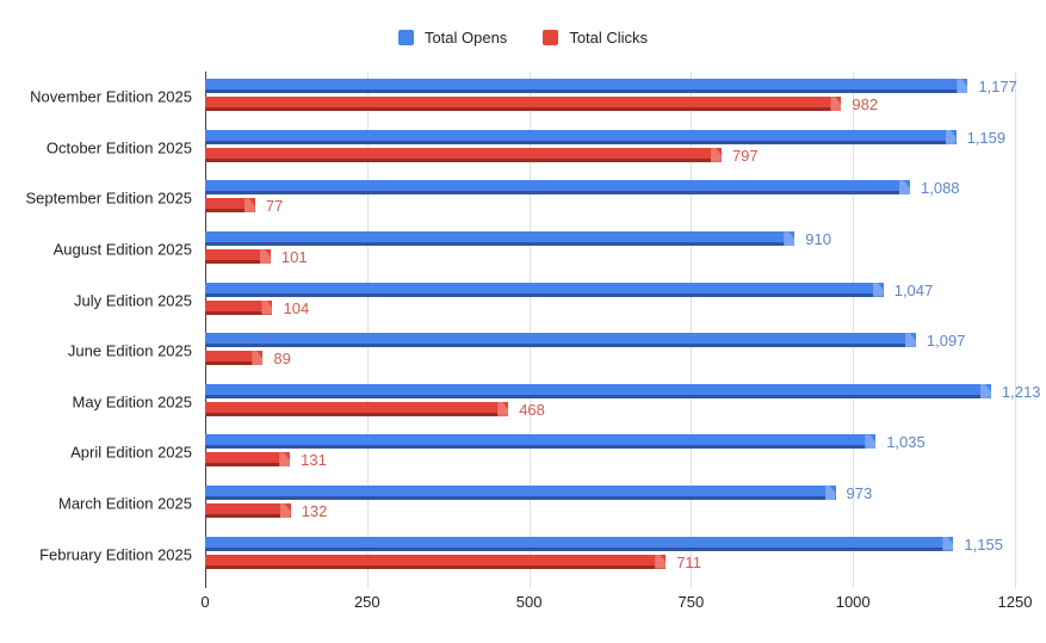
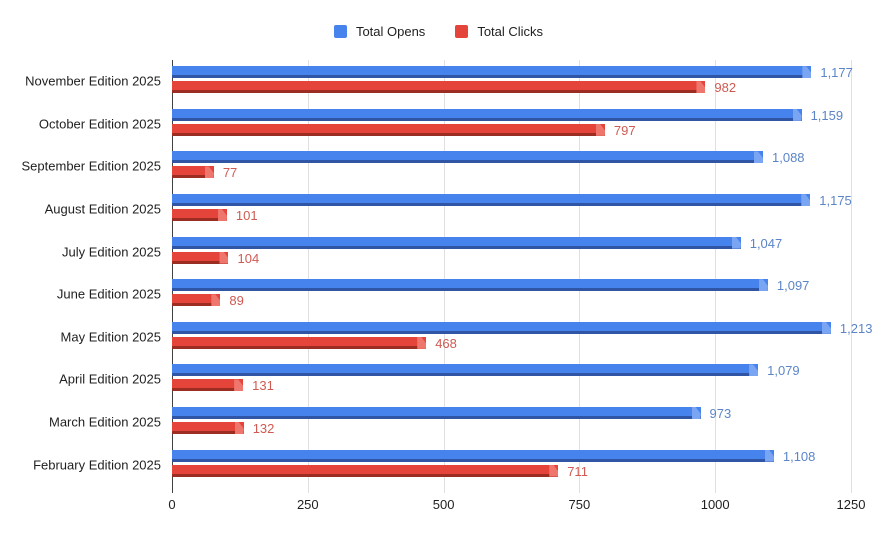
Total Opens/August Edition 2025: 910 -> 1,175
Total Opens/April Edition 2025: 1,035 -> 1,079
Total Opens/February Edition 2025: 1,155 -> 1,108
